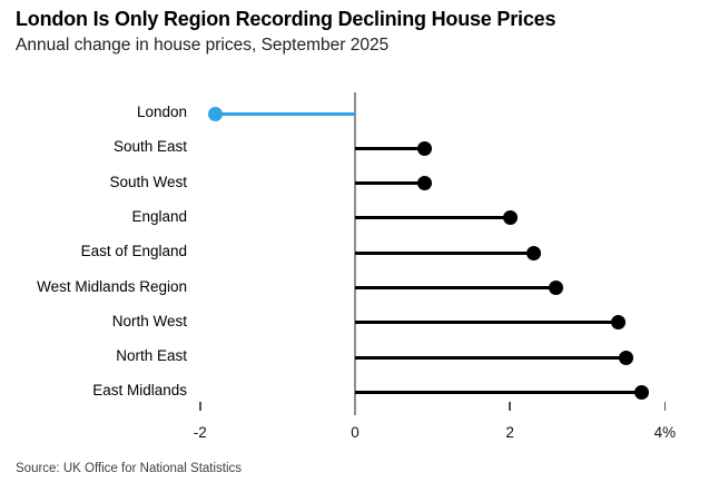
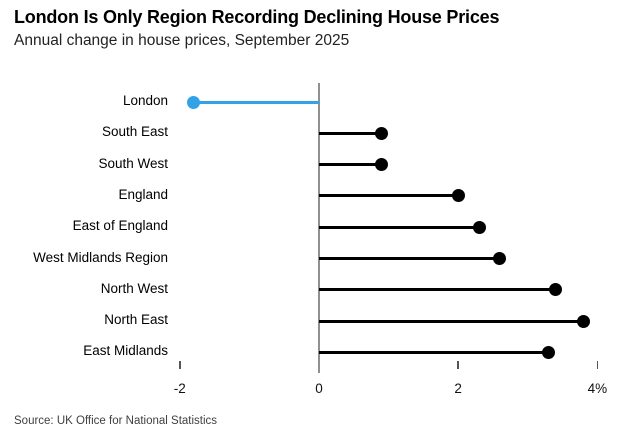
North East: 3.5% -> 3.8%
East Midlands: 3.7% -> 3.3%
